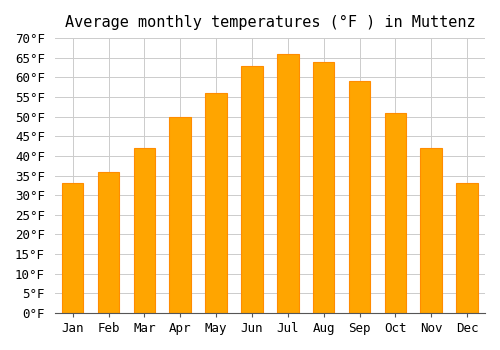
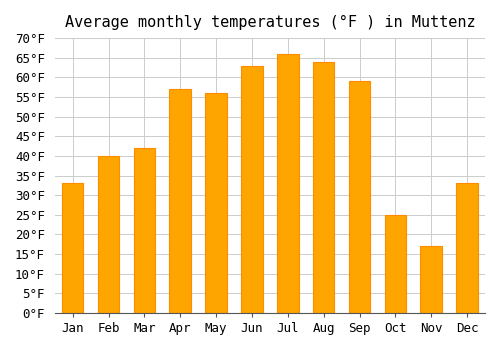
Feb: 36°F -> 40°F
Apr: 50°F -> 57°F
Oct: 51°F -> 25°F
Nov: 42°F -> 17°F
